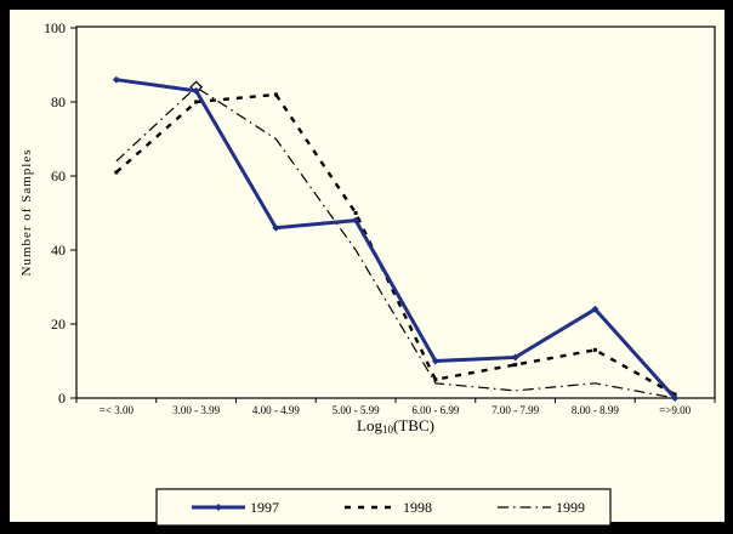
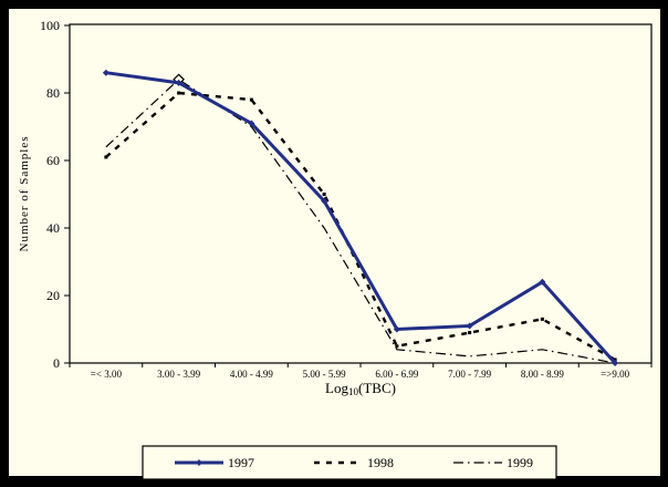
1997/4.00 - 4.99: 46 -> 71
1998/4.00 - 4.99: 82 -> 78
